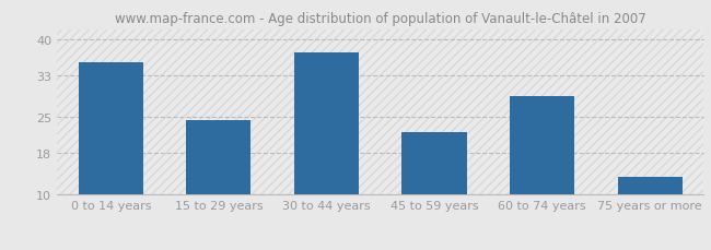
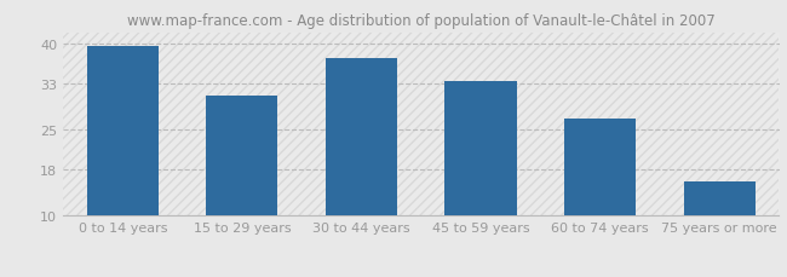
0 to 14 years: 35.5 -> 39.5
15 to 29 years: 24.5 -> 31.0
45 to 59 years: 22.0 -> 33.5
60 to 74 years: 29.0 -> 27.0
75 years or more: 13.5 -> 16.0
